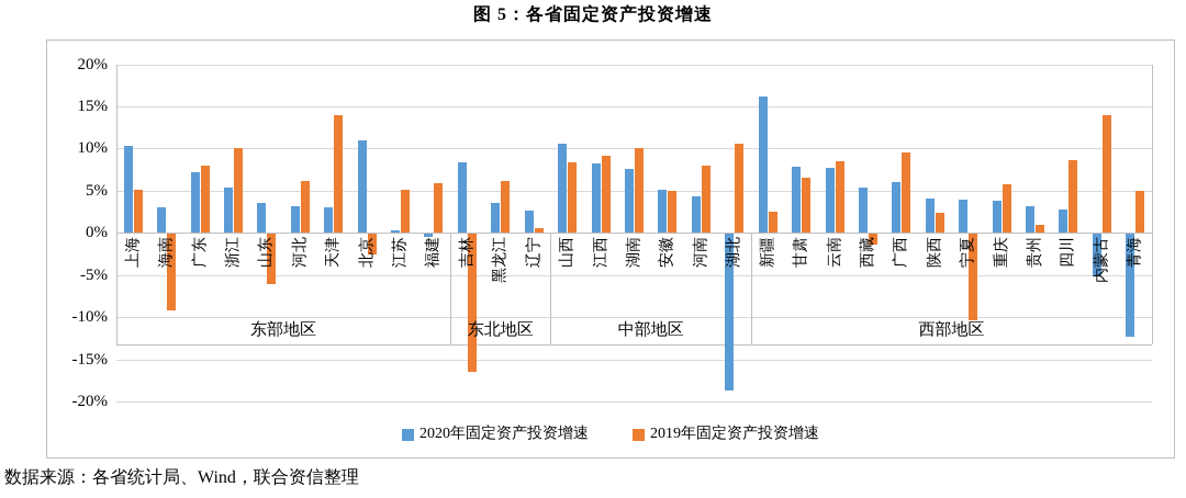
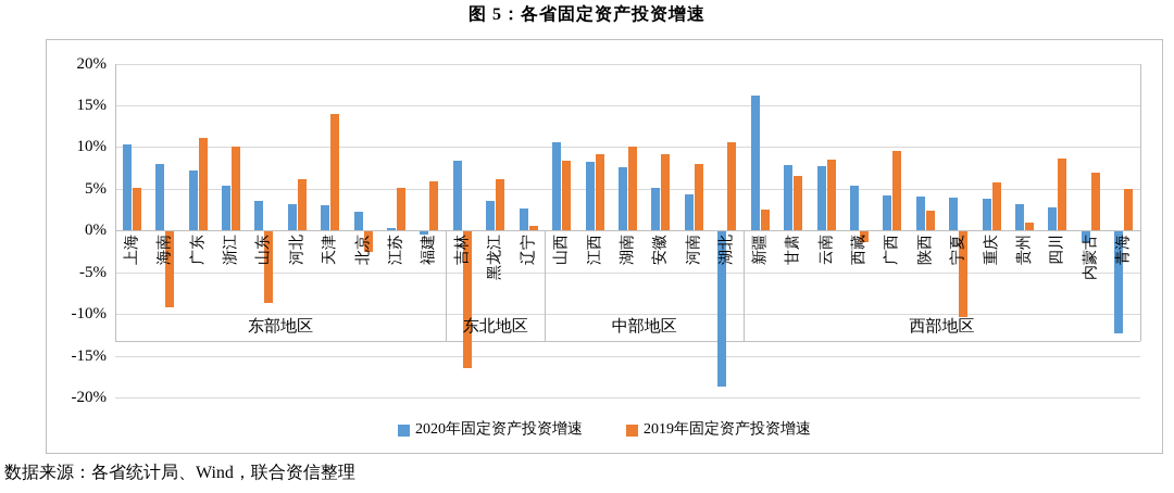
2020年固定资产投资增速/海南: 3% -> 8%
2019年固定资产投资增速/广东: 8% -> 11%
2019年固定资产投资增速/山东: -6% -> -8%
2020年固定资产投资增速/北京: 11% -> 2%
2019年固定资产投资增速/安徽: 5% -> 9%
2020年固定资产投资增速/广西: 6% -> 4%
2020年固定资产投资增速/内蒙古: -5% -> -1%
2019年固定资产投资增速/内蒙古: 14% -> 7%
